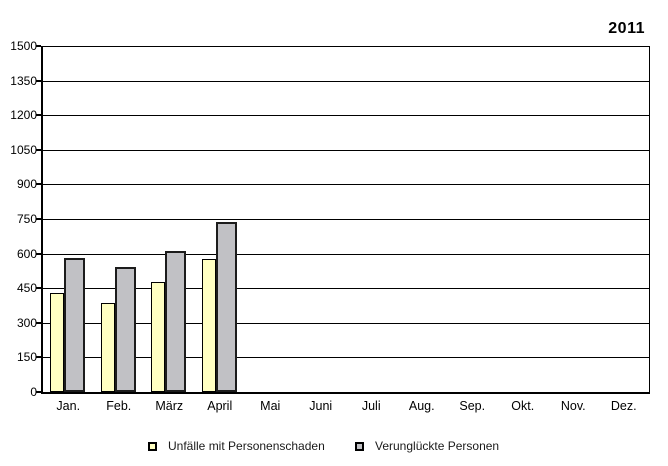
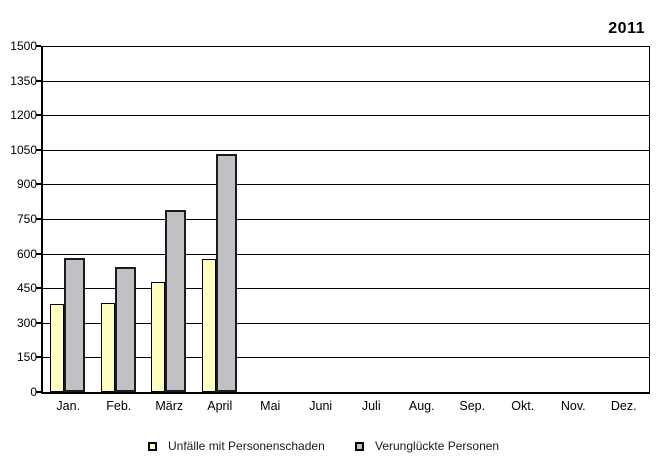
Unfälle mit Personenschaden/Jan.: 430 -> 380
Verunglückte Personen/März: 610 -> 790
Verunglückte Personen/April: 740 -> 1030
